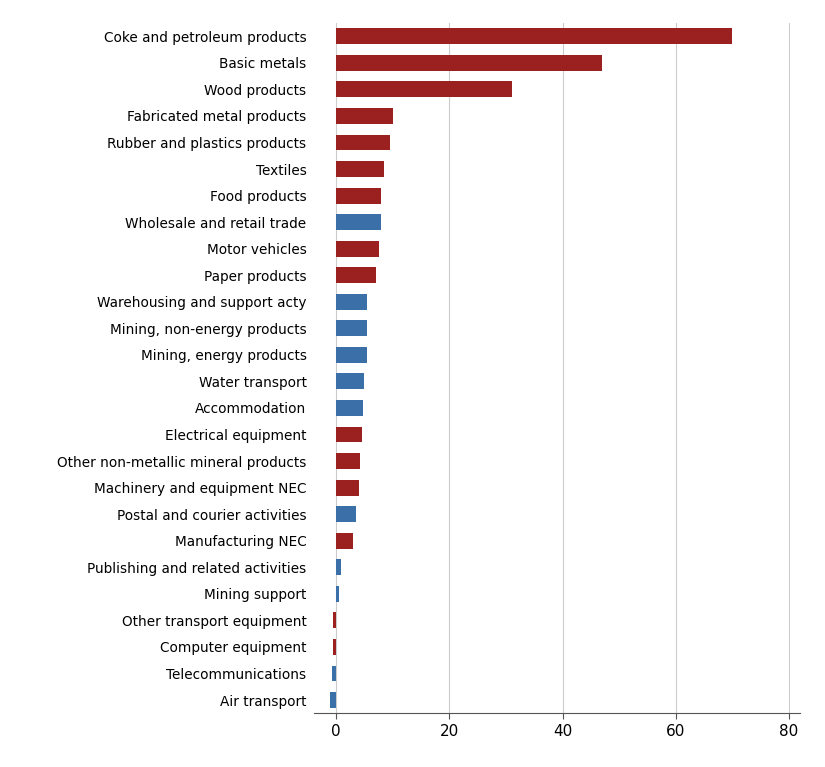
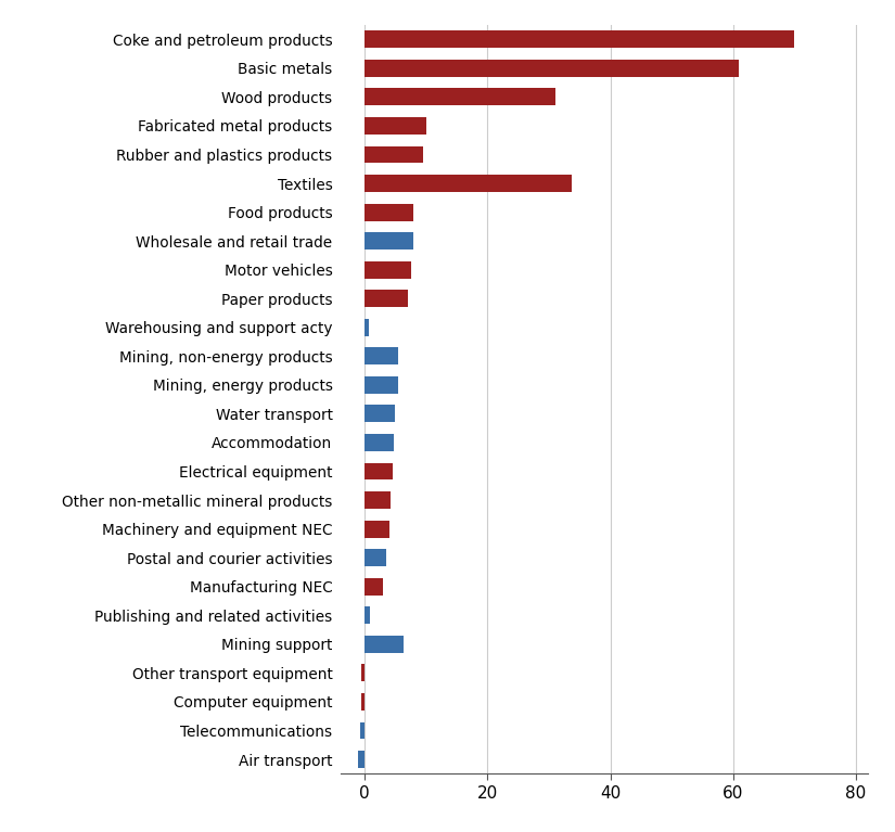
Basic metals: 47.0 -> 61.0
Textiles: 8.5 -> 33.8
Warehousing and support acty: 5.5 -> 0.6
Mining support: 0.5 -> 6.4
